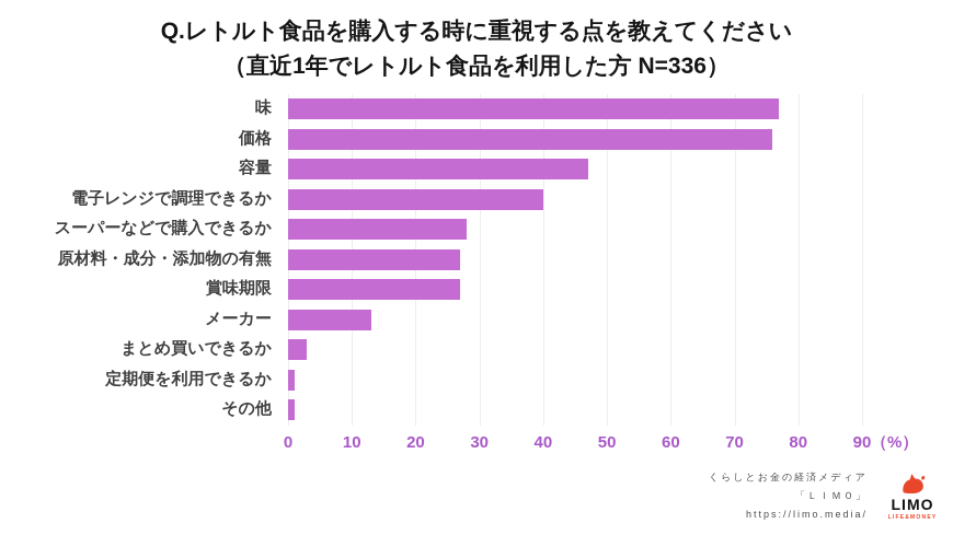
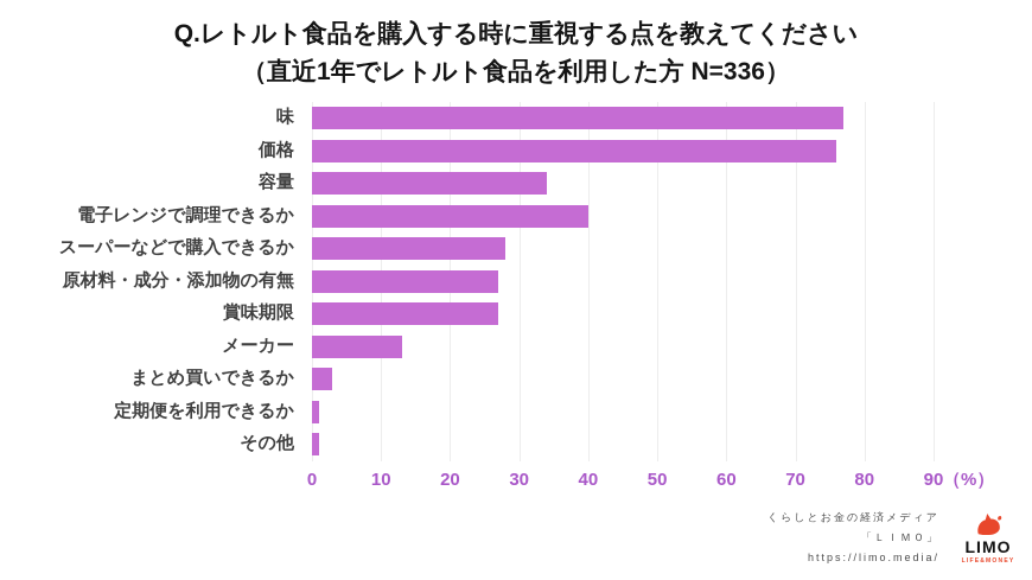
容量: 47 -> 34
